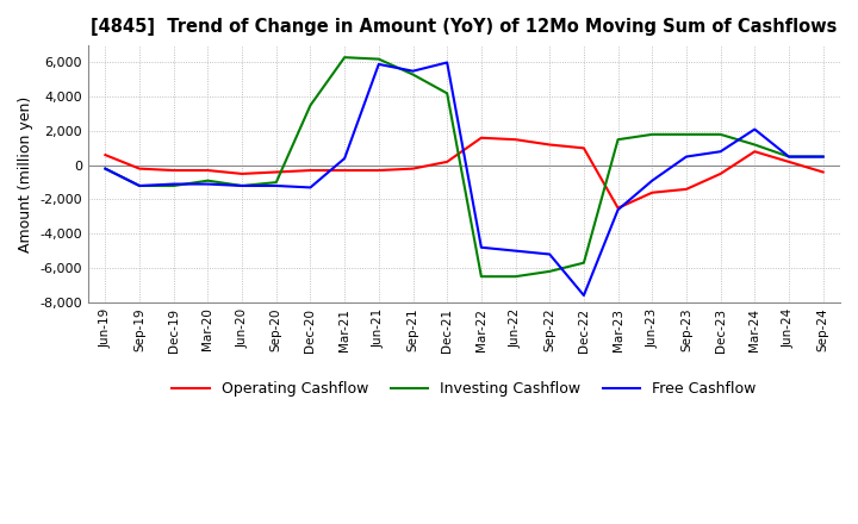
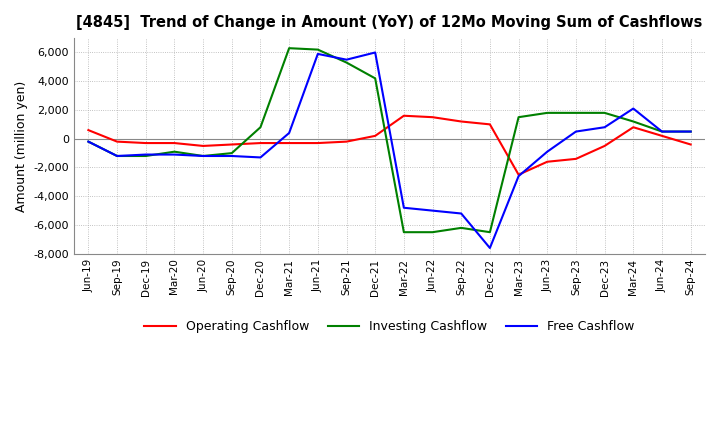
Investing Cashflow/Dec-20: 3,500 -> 800
Investing Cashflow/Dec-22: -5,700 -> -6,500
